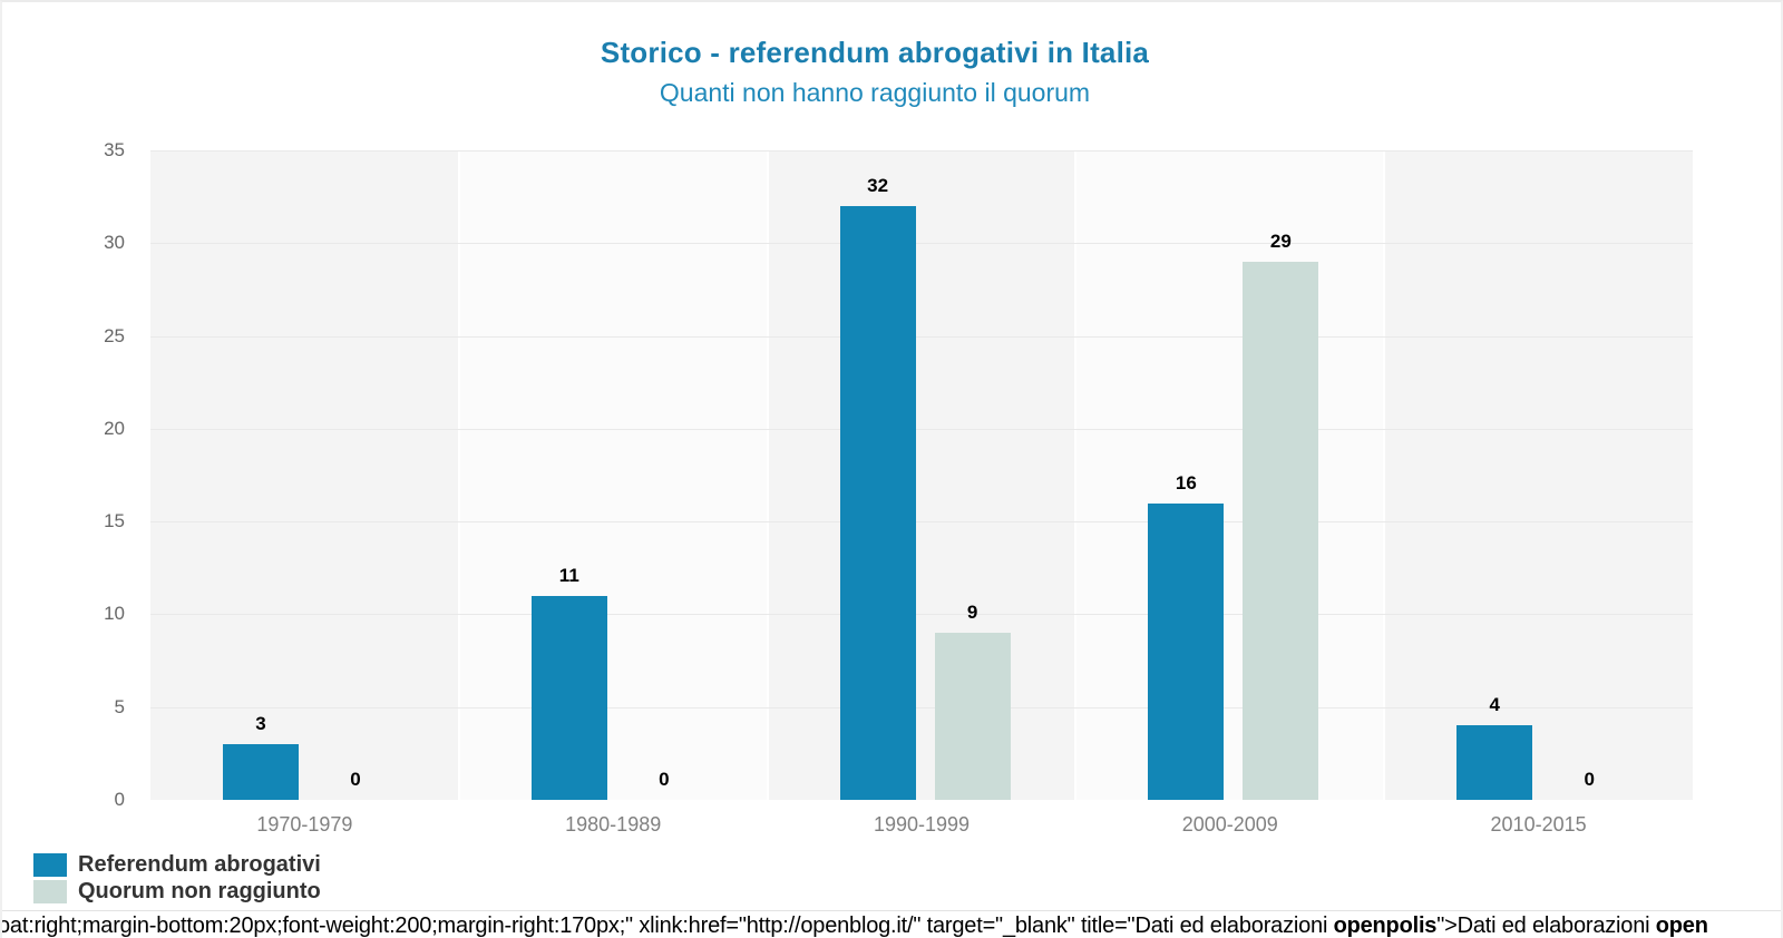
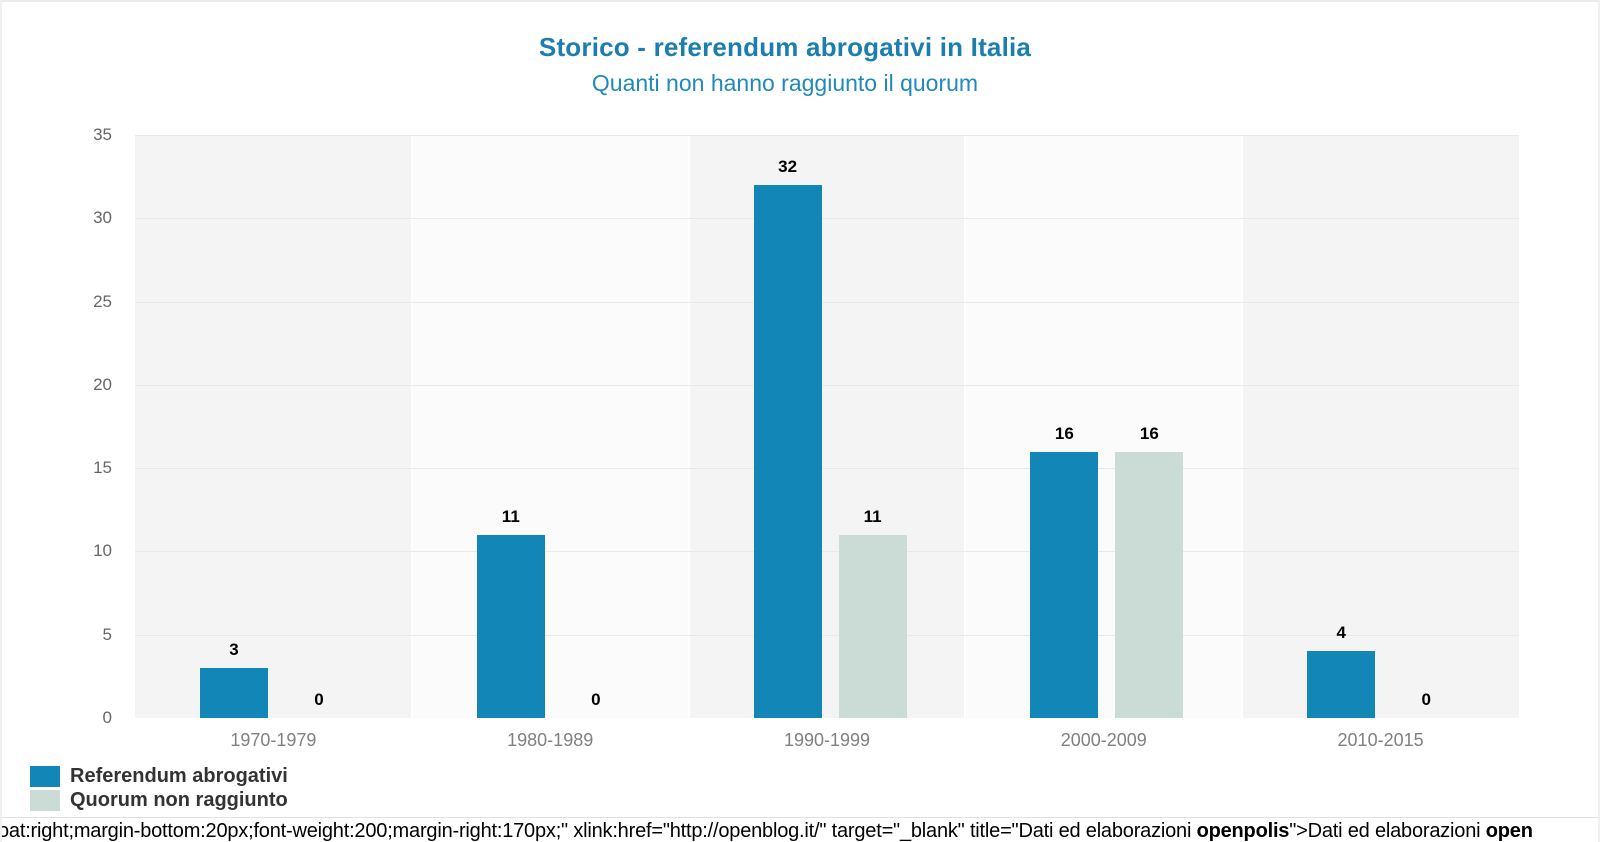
Quorum non raggiunto/1990-1999: 9 -> 11
Quorum non raggiunto/2000-2009: 29 -> 16
